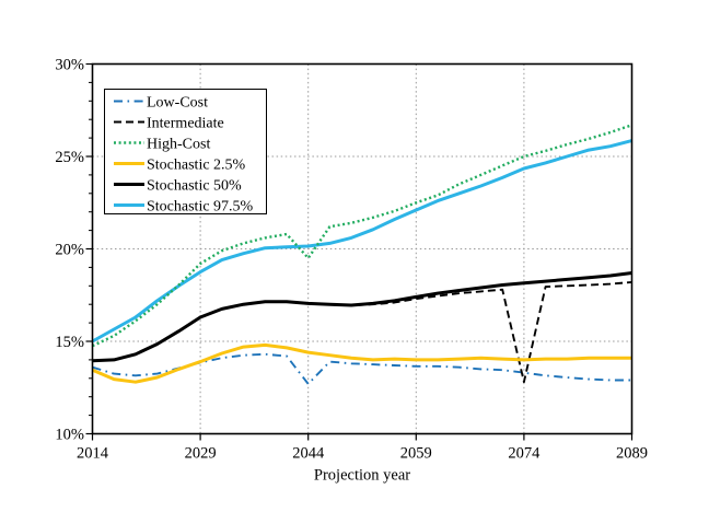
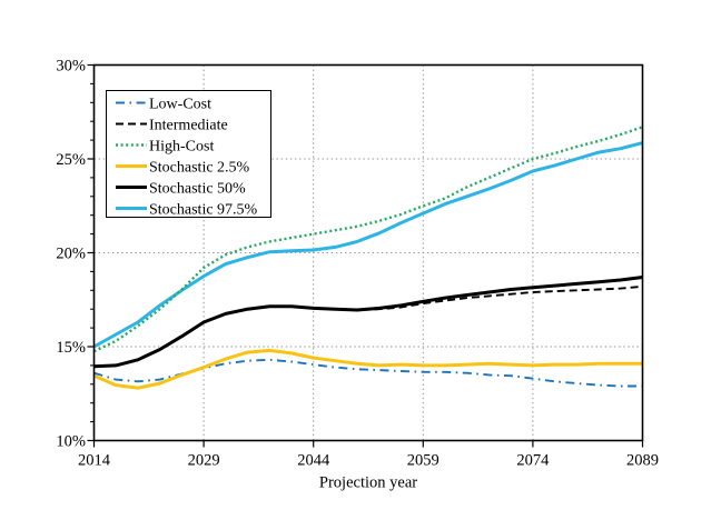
Low-Cost/2044: 12.7% -> 14.1%
High-Cost/2044: 19.5% -> 21.0%
Intermediate/2074: 12.8% -> 17.9%
